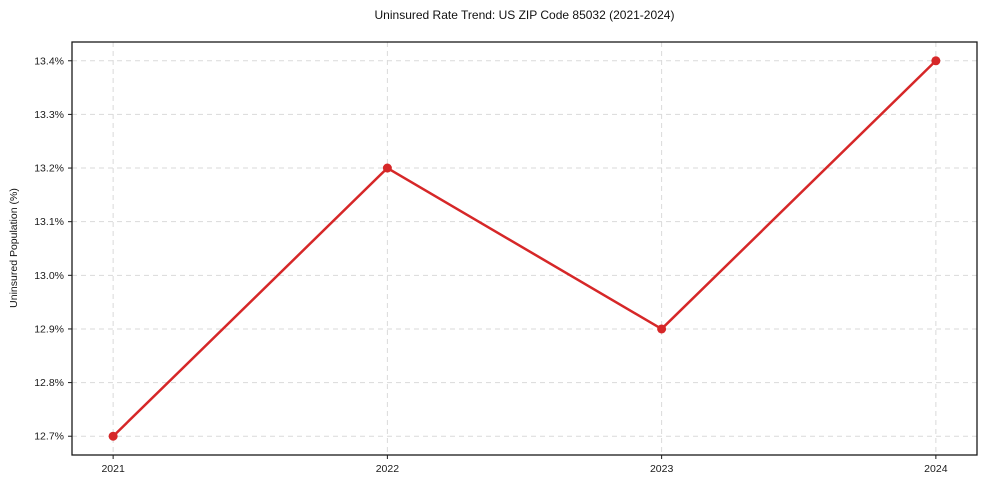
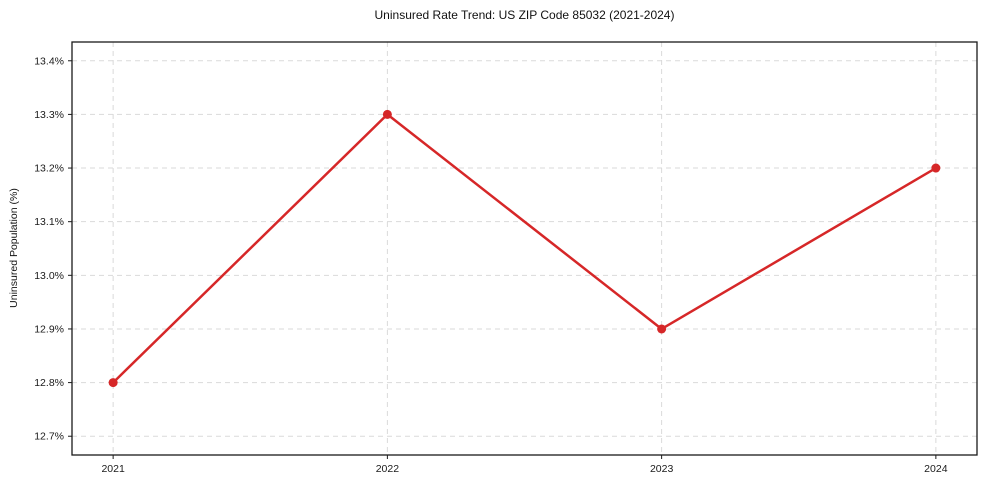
2021: 12.7% -> 12.8%
2022: 13.2% -> 13.3%
2024: 13.4% -> 13.2%
